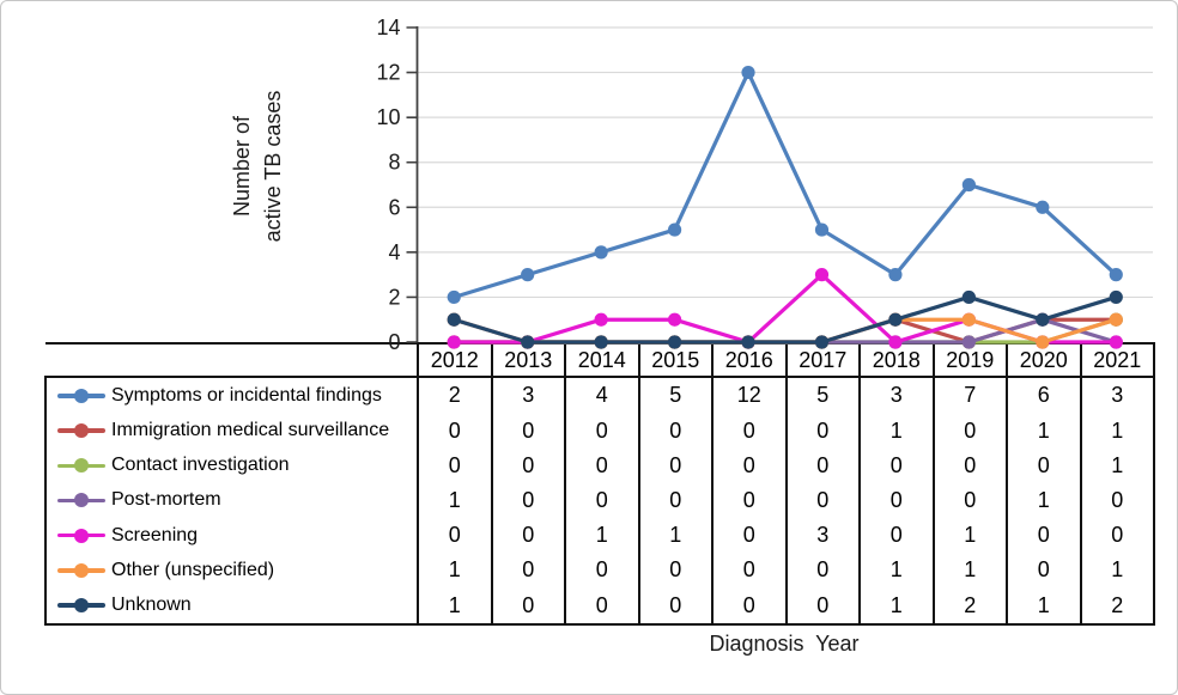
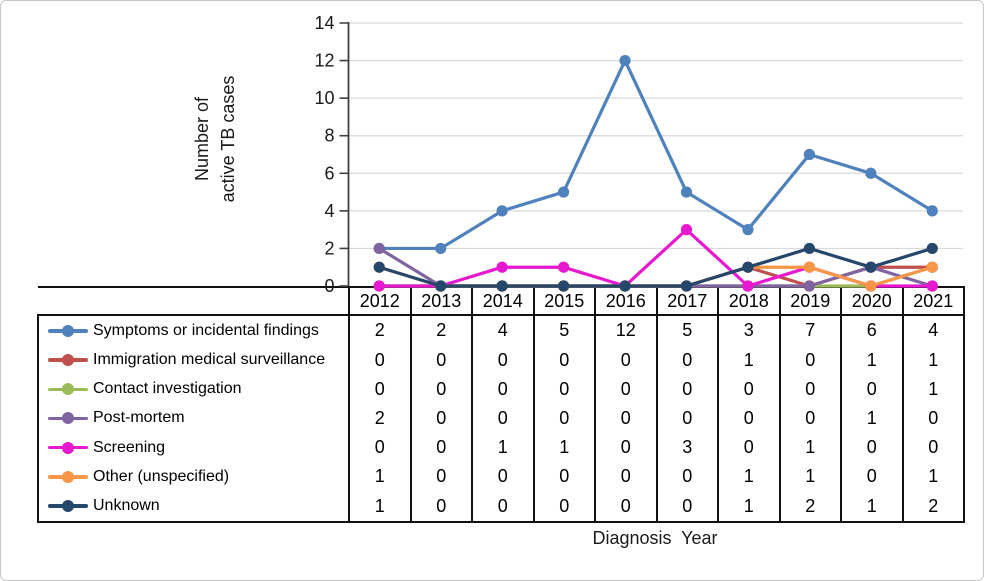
Post-mortem/2012: 1 -> 2
Symptoms or incidental findings/2013: 3 -> 2
Symptoms or incidental findings/2021: 3 -> 4
